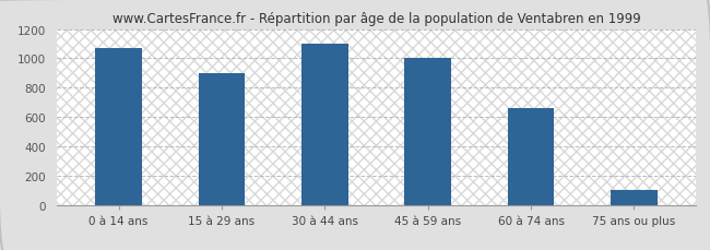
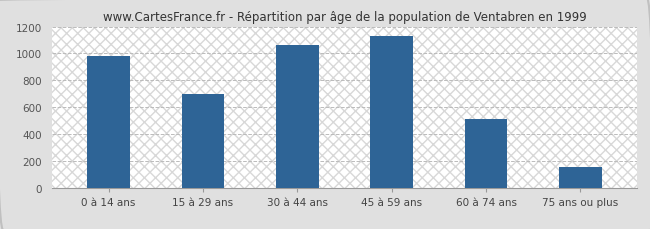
0 à 14 ans: 1070 -> 980
15 à 29 ans: 900 -> 700
30 à 44 ans: 1100 -> 1060
45 à 59 ans: 1000 -> 1130
60 à 74 ans: 660 -> 510
75 ans ou plus: 100 -> 160
